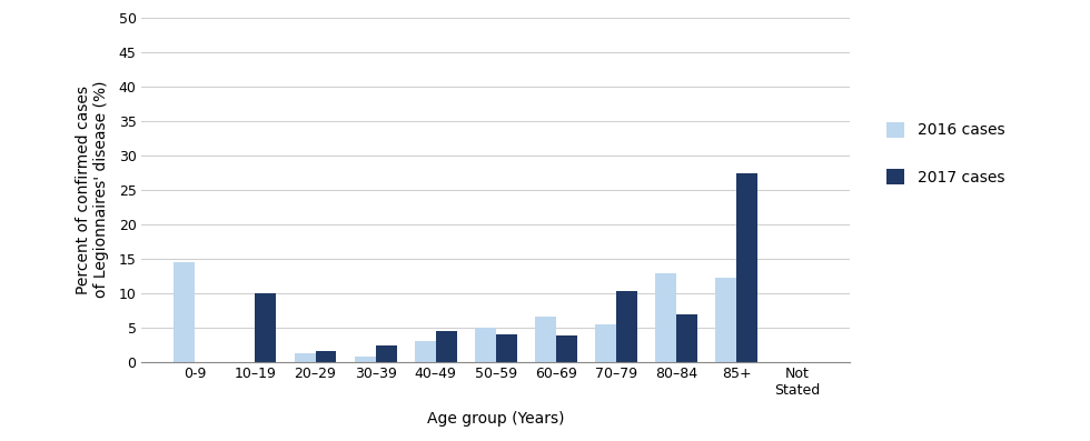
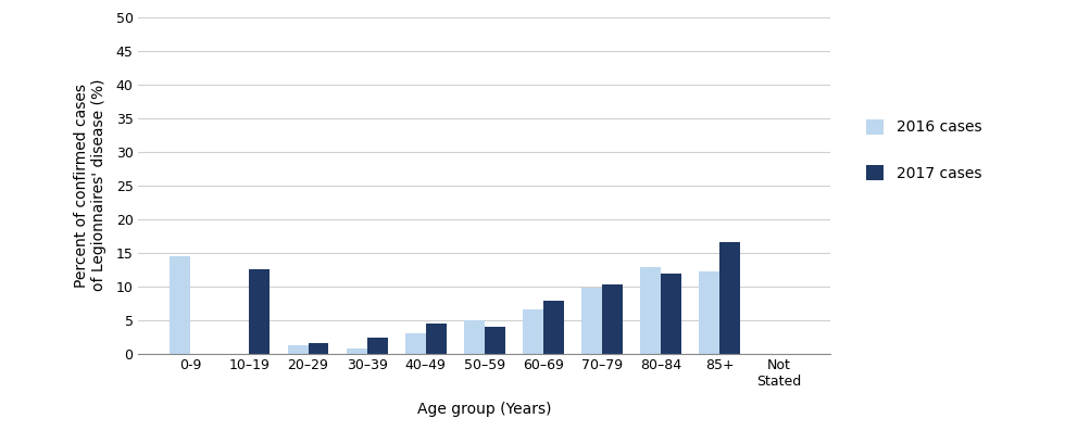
2017 cases/10–19: 10.0 -> 12.5
2017 cases/60–69: 3.8 -> 7.9
2016 cases/70–79: 5.4 -> 9.8
2017 cases/80–84: 6.8 -> 11.8
2017 cases/85+: 27.4 -> 16.5
